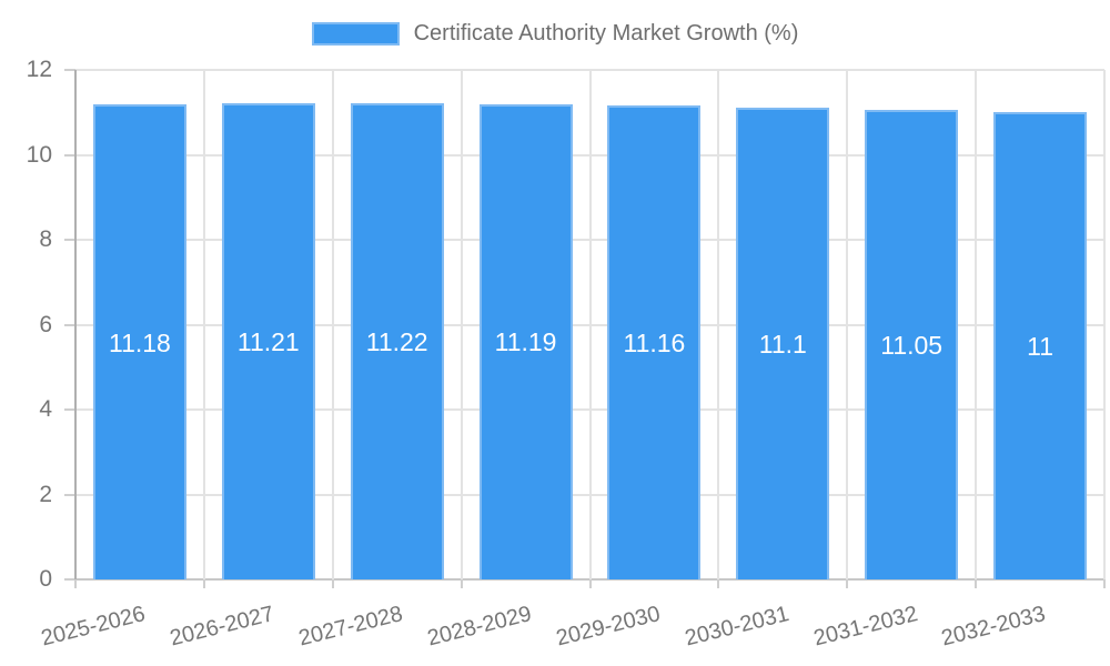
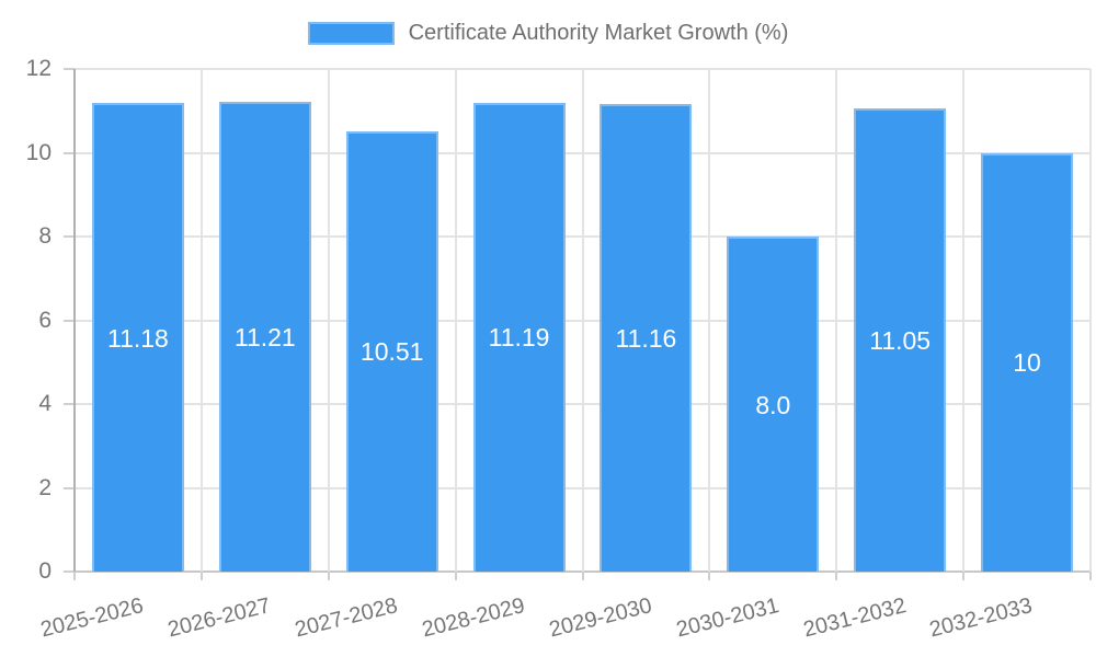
2027-2028: 11.22 -> 10.51
2030-2031: 11.1 -> 8.0
2032-2033: 11 -> 10
